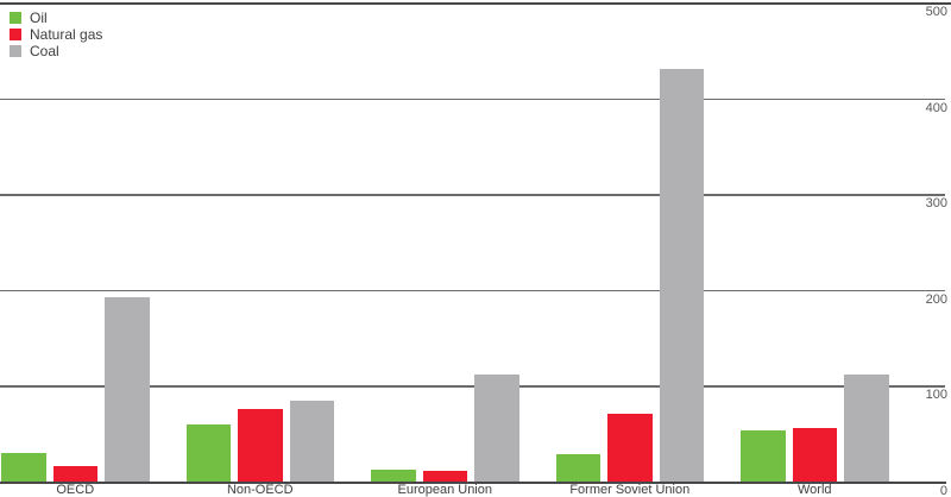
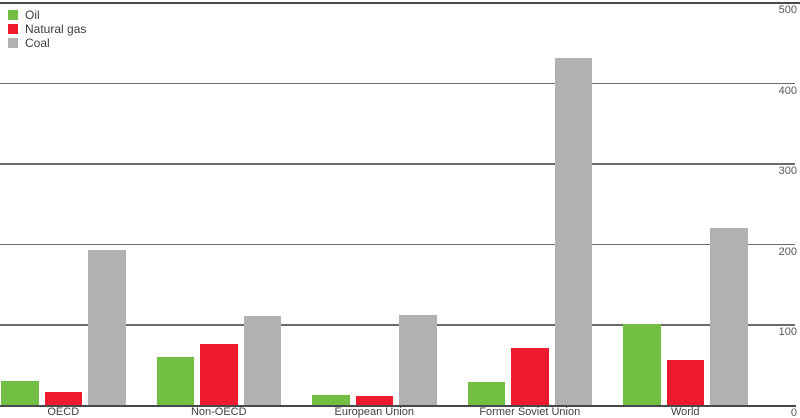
Coal/Non-OECD: 80 -> 110
Oil/World: 50 -> 100
Coal/World: 110 -> 220
